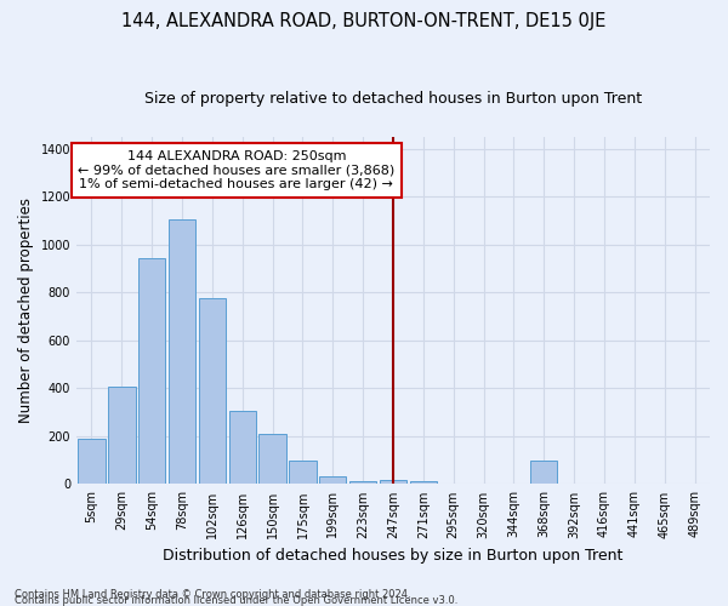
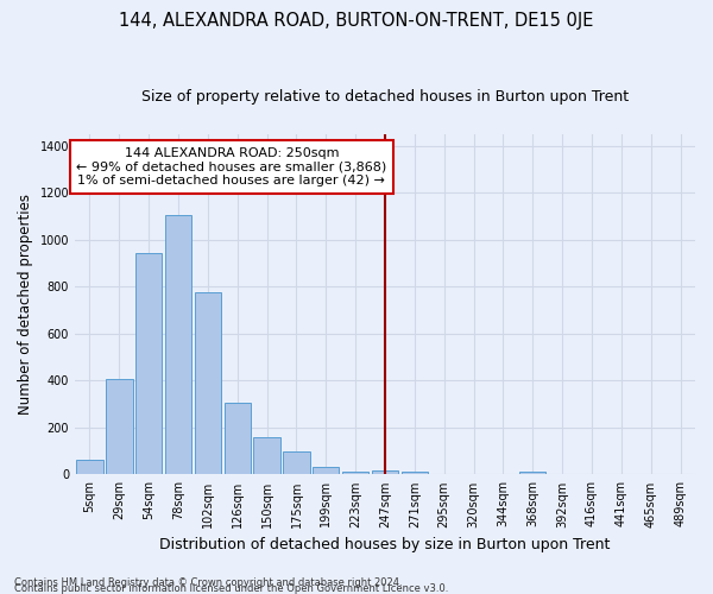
5sqm: 190 -> 60
150sqm: 210 -> 160
368sqm: 100 -> 10
